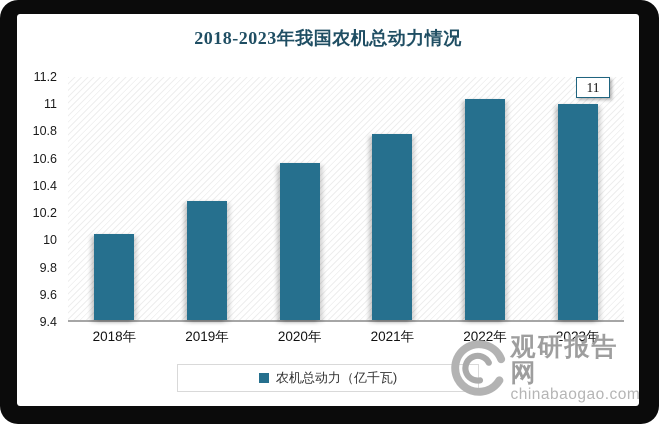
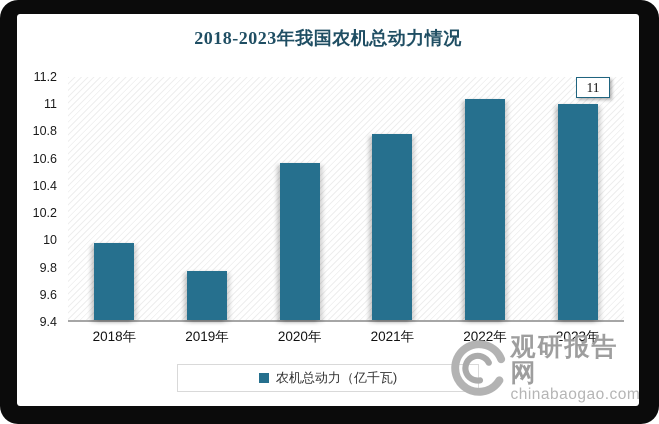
2018年: 10.04 -> 9.97
2019年: 10.28 -> 9.76
